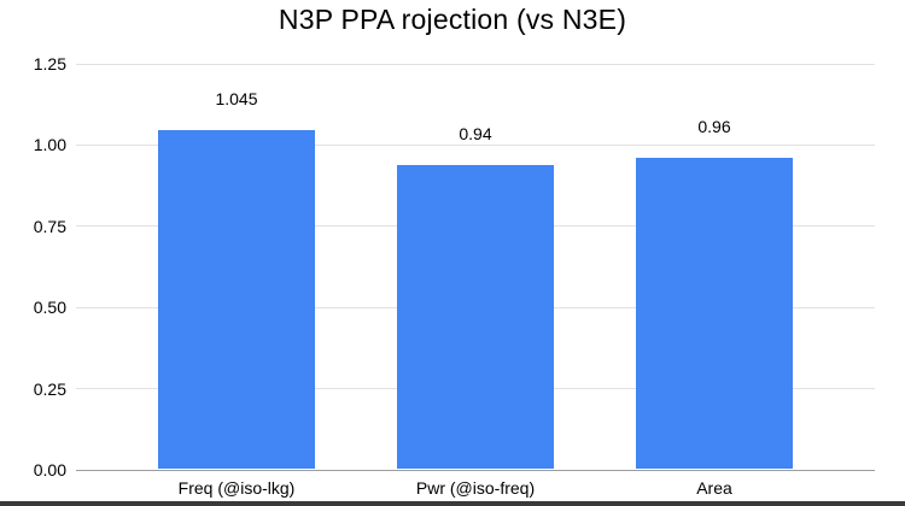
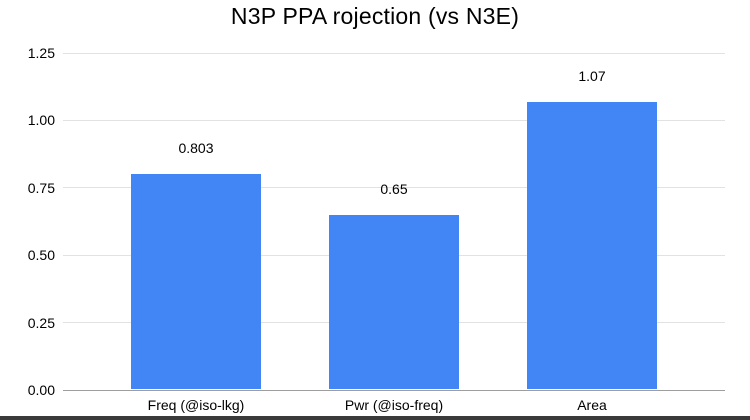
Freq (@iso-lkg): 1.045 -> 0.803
Pwr (@iso-freq): 0.94 -> 0.65
Area: 0.96 -> 1.07
